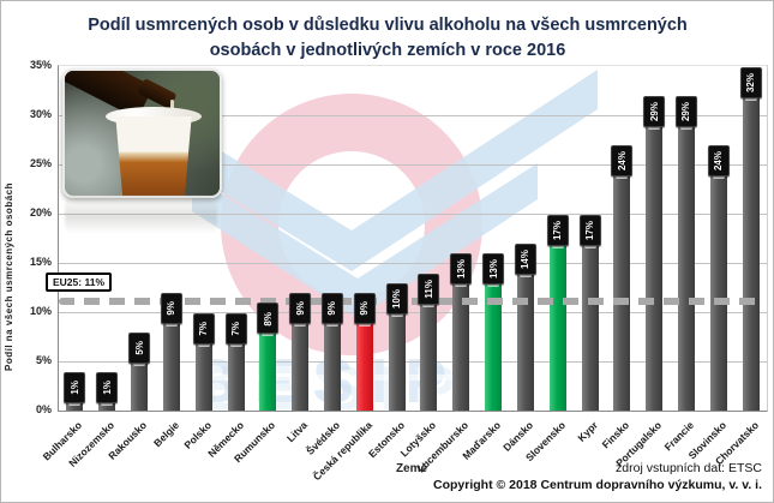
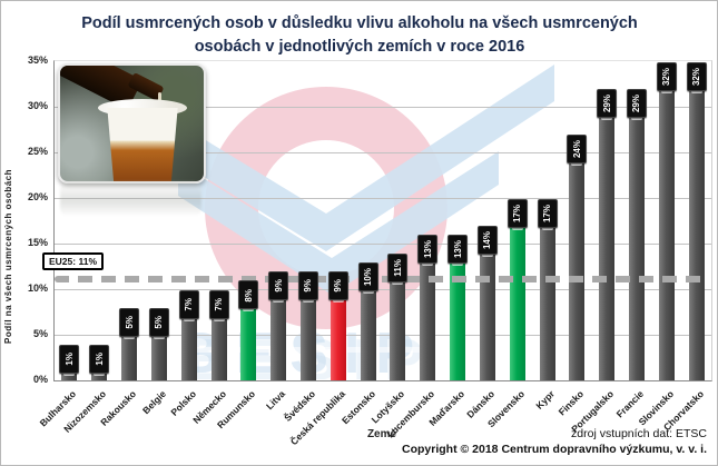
Belgie: 9% -> 5%
Slovinsko: 24% -> 32%
